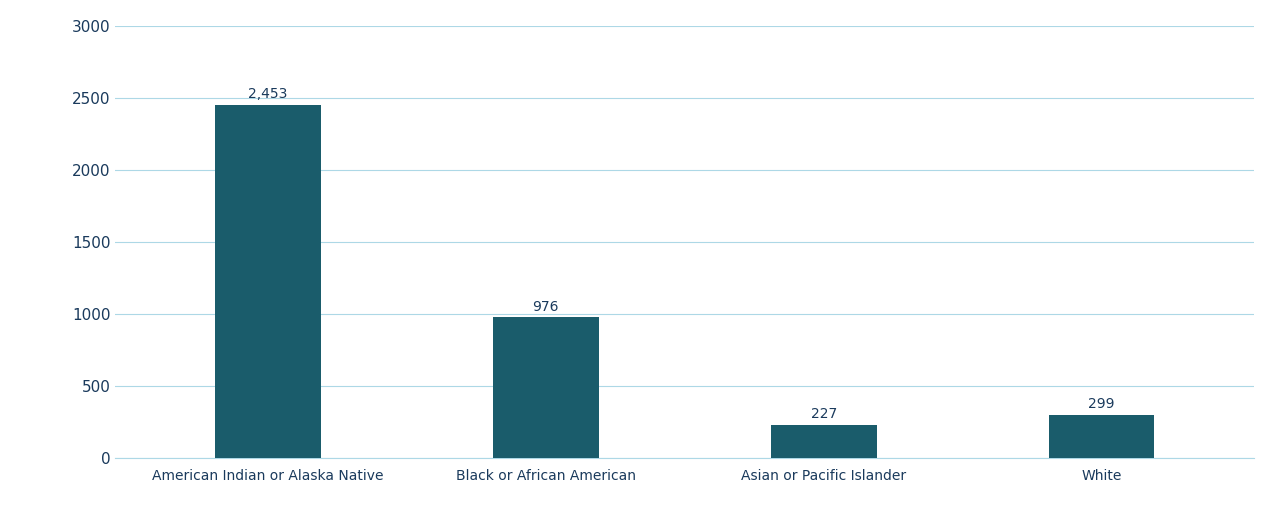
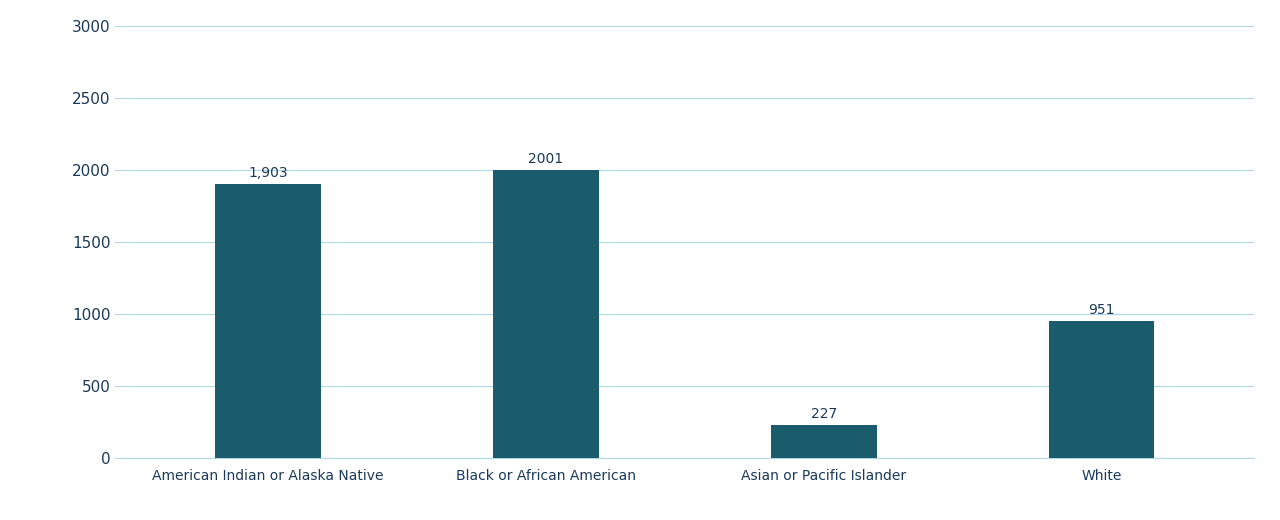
American Indian or Alaska Native: 2,453 -> 1,903
Black or African American: 976 -> 2001
White: 299 -> 951
